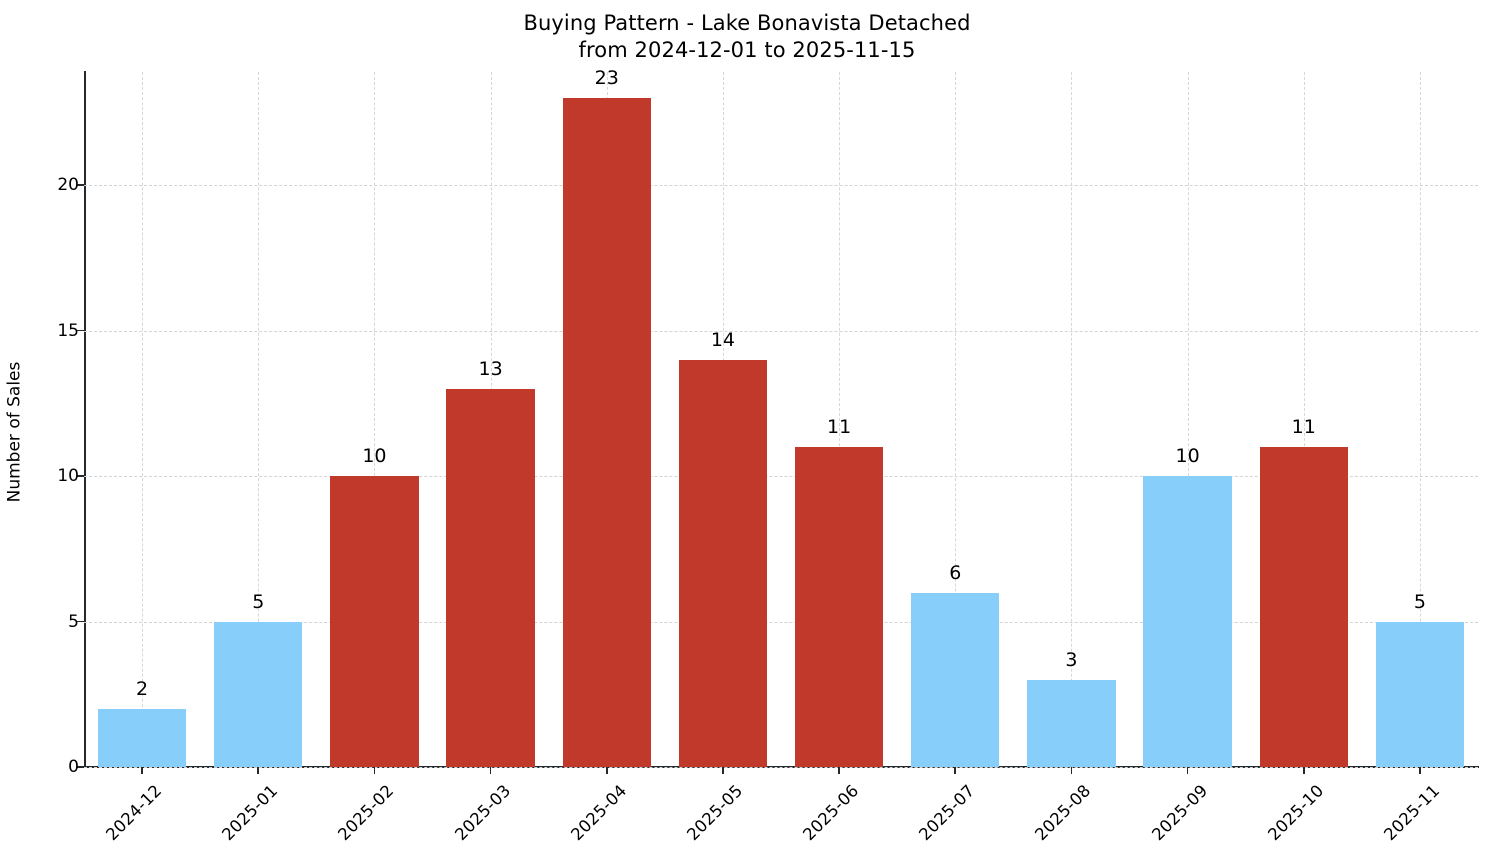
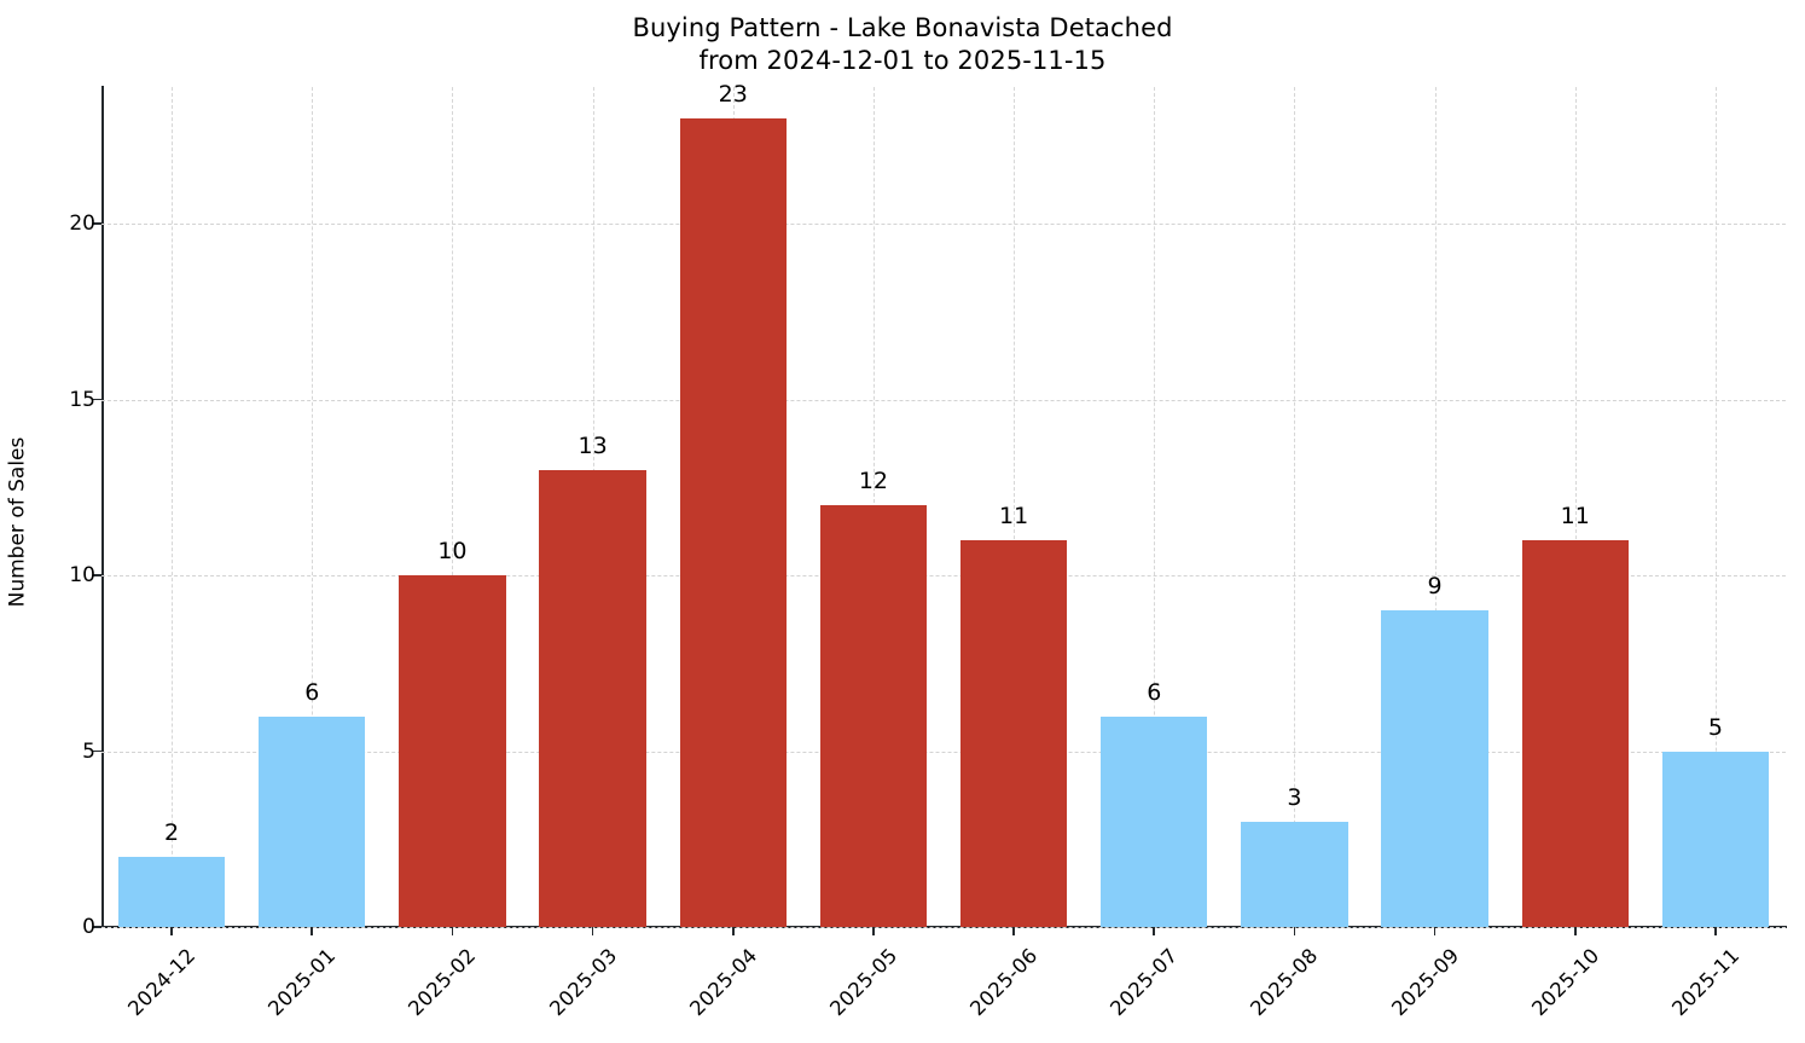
2025-01: 5 -> 6
2025-05: 14 -> 12
2025-09: 10 -> 9
